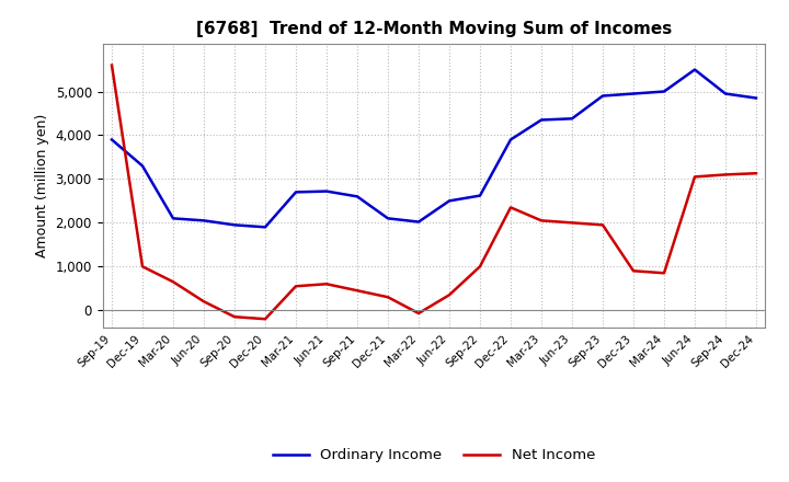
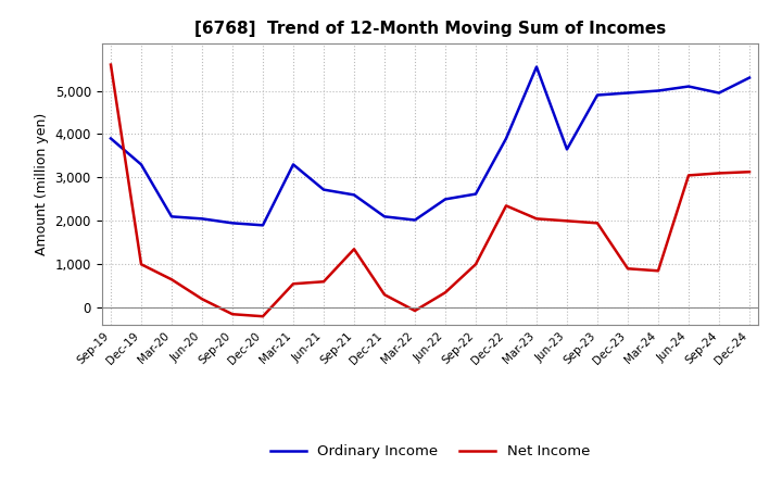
Ordinary Income/Mar-21: 2,700 -> 3,300
Net Income/Sep-21: 450 -> 1,350
Ordinary Income/Mar-23: 4,350 -> 5,550
Ordinary Income/Jun-23: 4,380 -> 3,650
Ordinary Income/Jun-24: 5,500 -> 5,100
Ordinary Income/Dec-24: 4,850 -> 5,300
